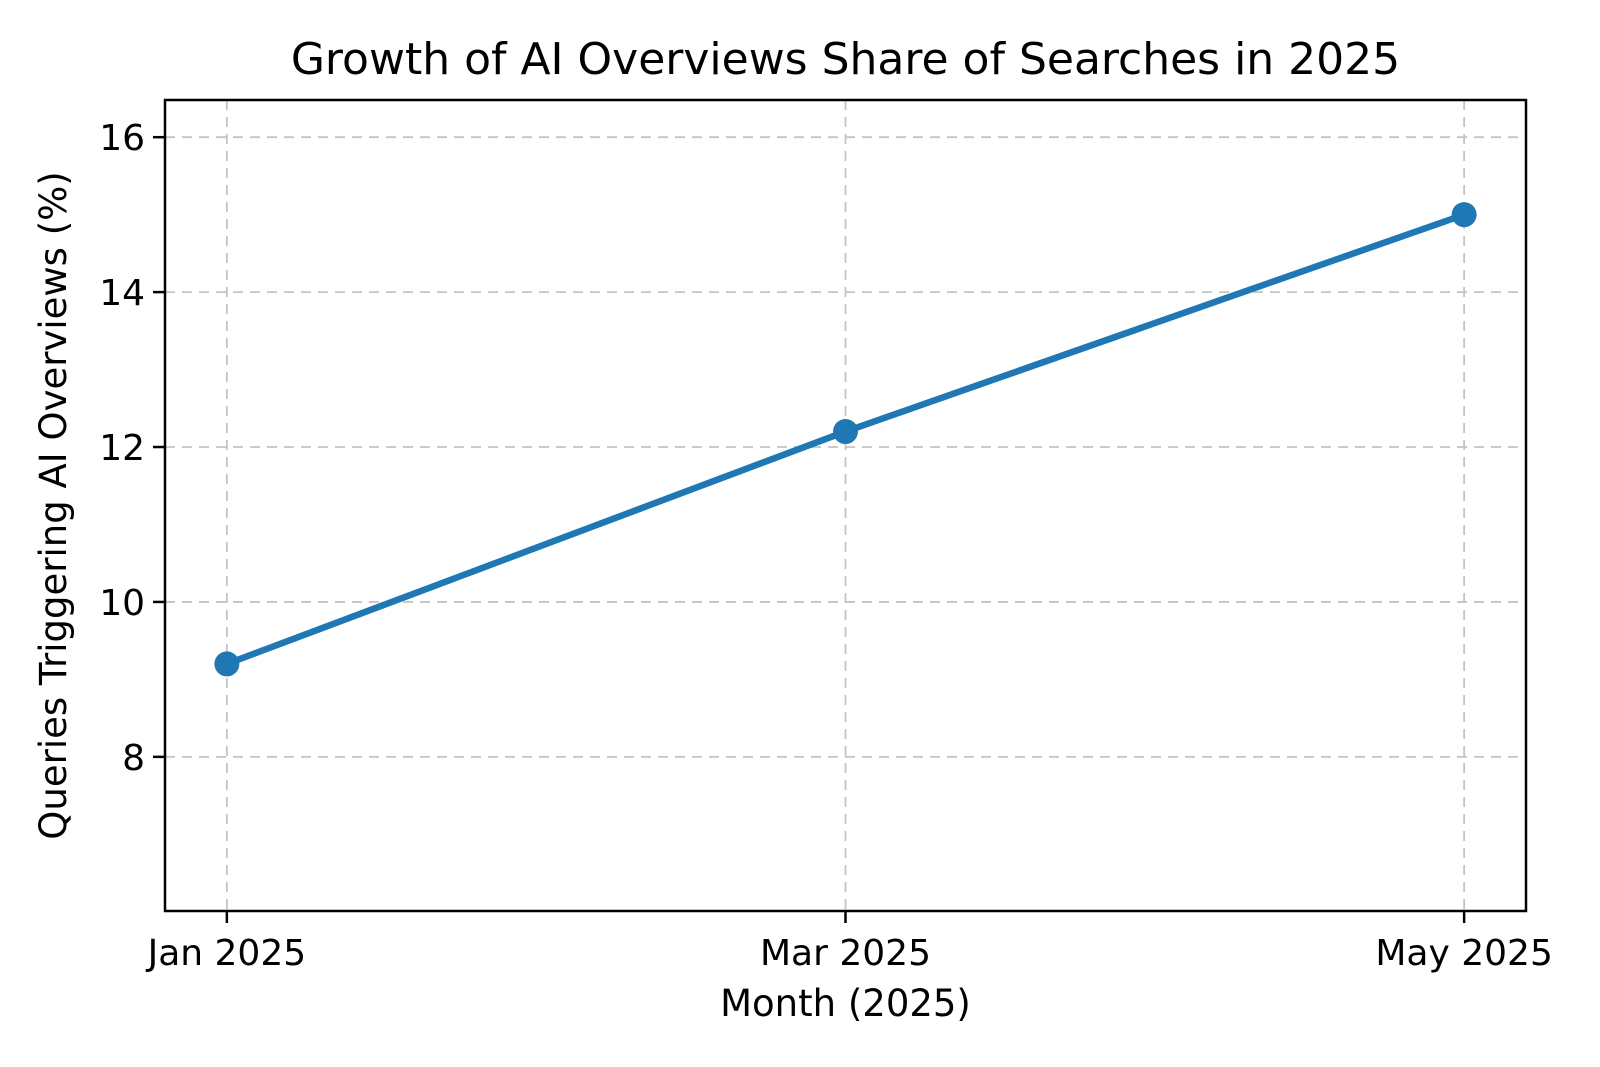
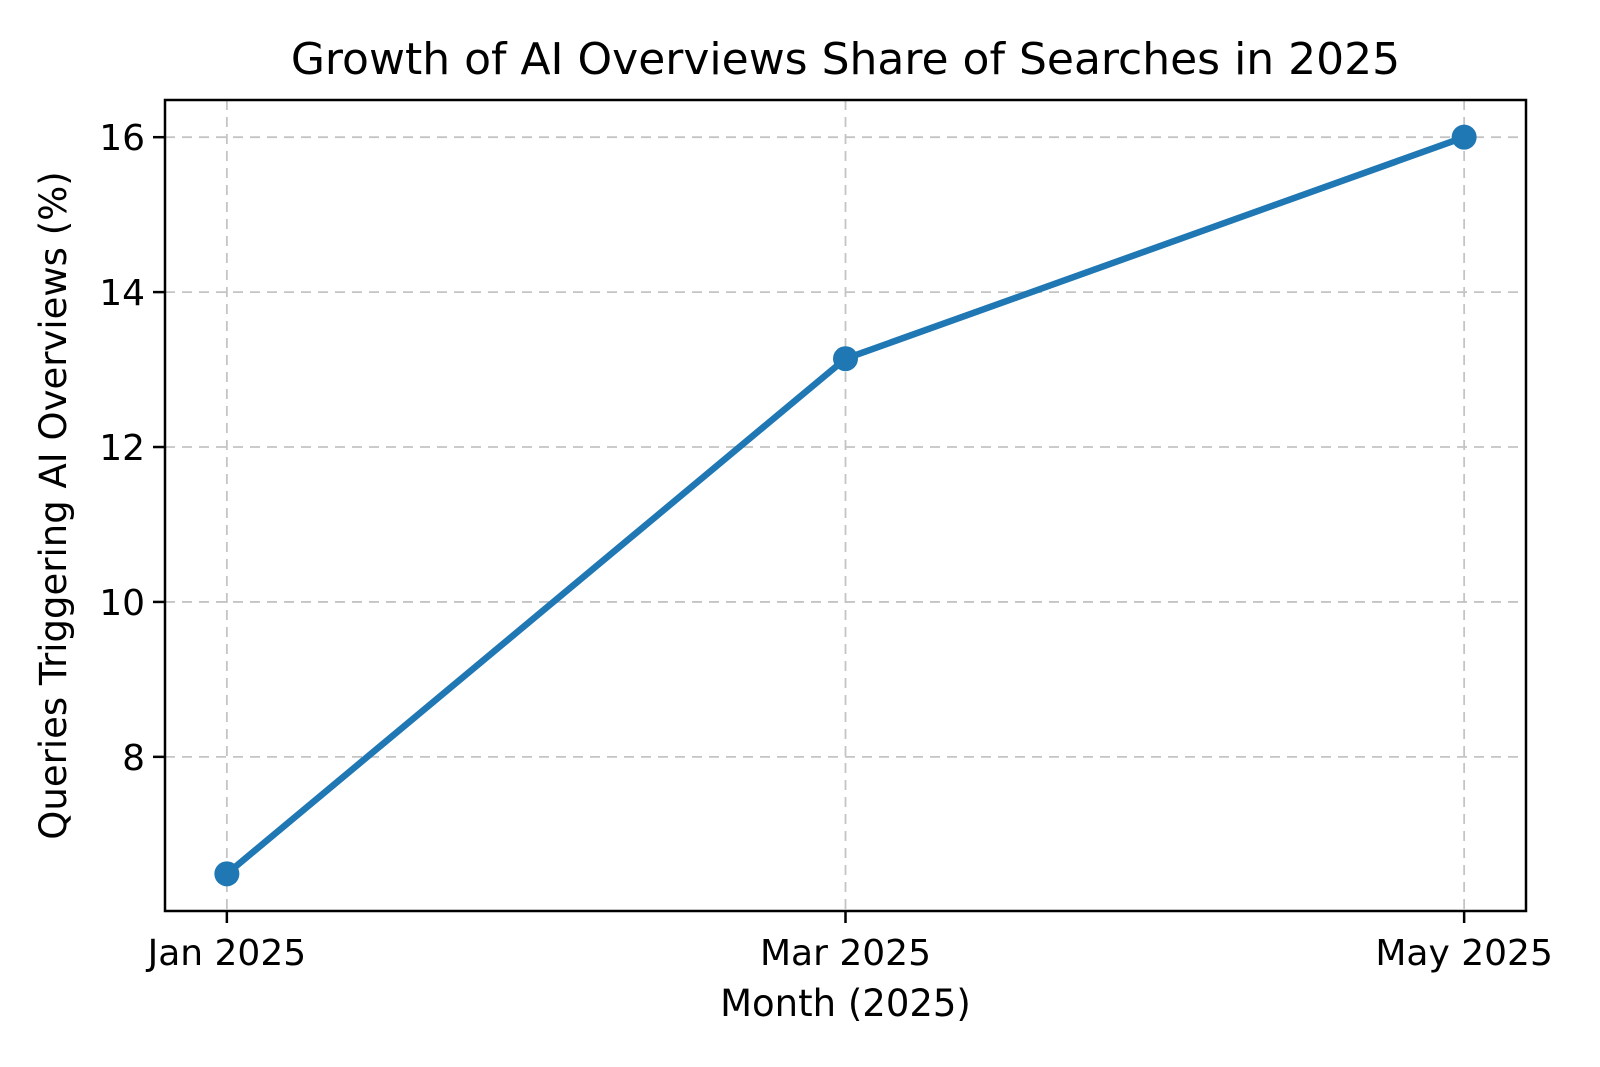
Jan 2025: 9.2 -> 6.5
Mar 2025: 12.2 -> 13.1
May 2025: 15.0 -> 16.0
